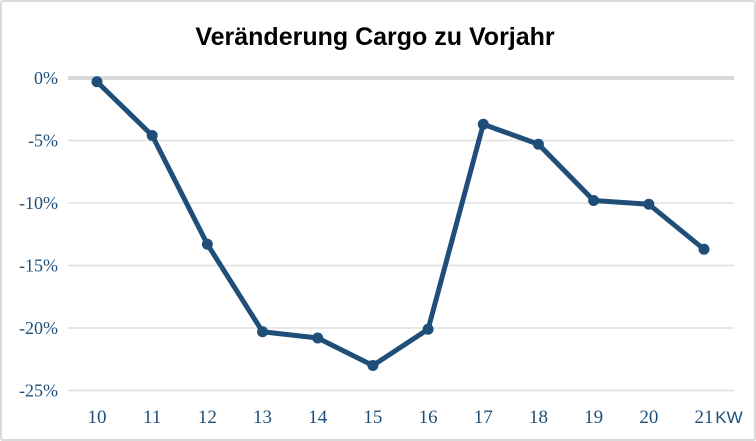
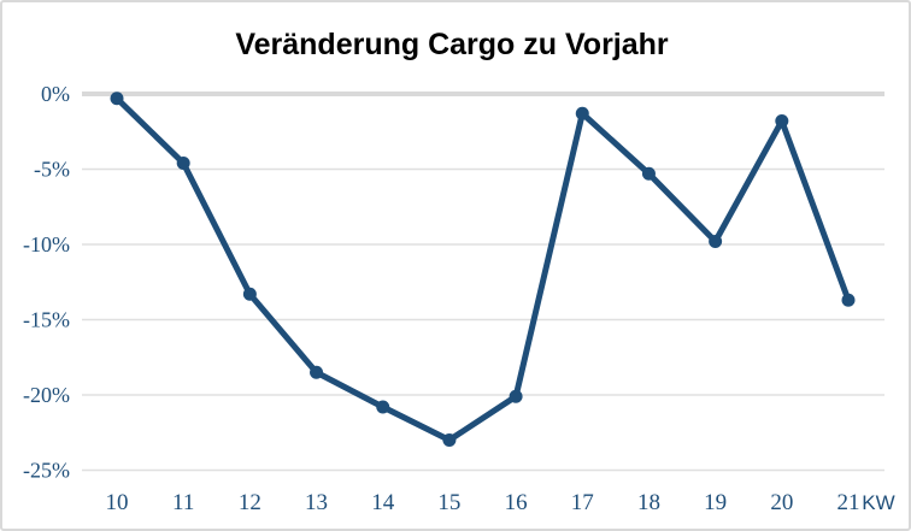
13: -20.3% -> -18.5%
17: -3.7% -> -1.3%
20: -10.1% -> -1.8%
